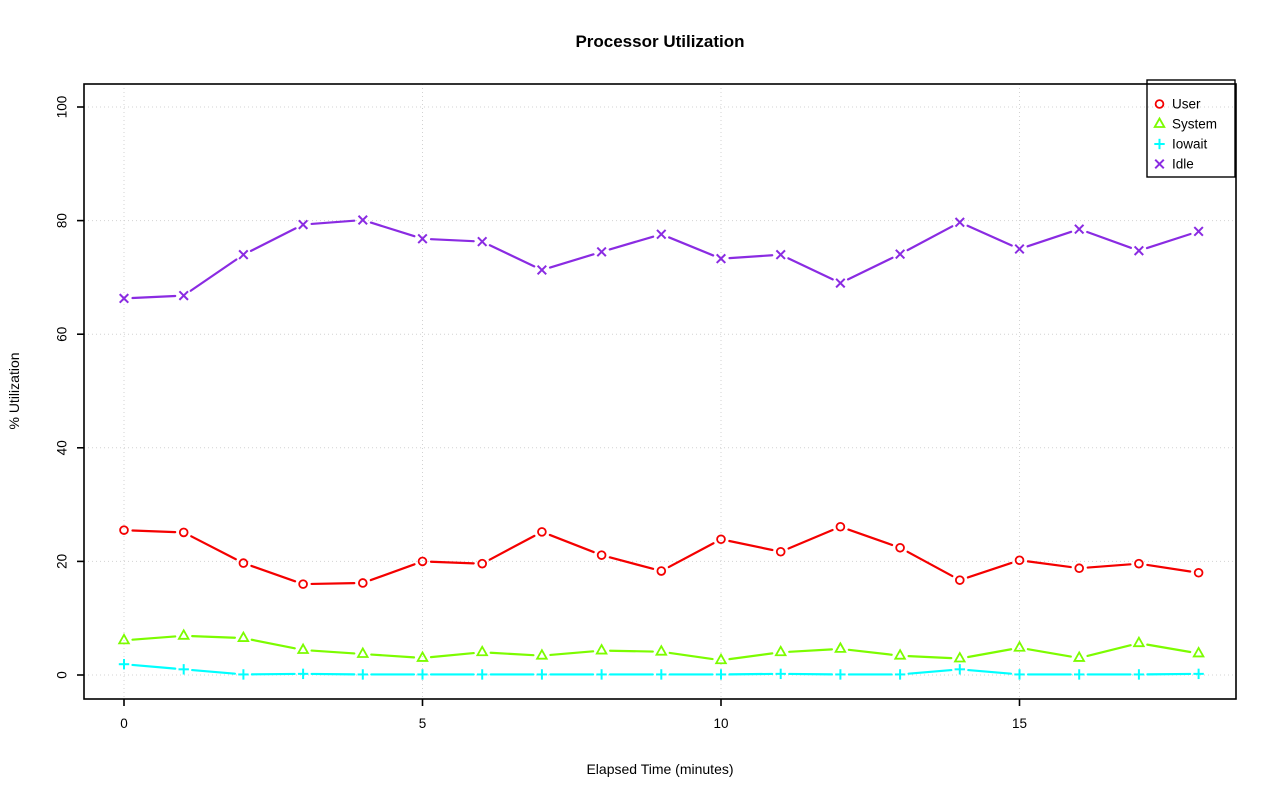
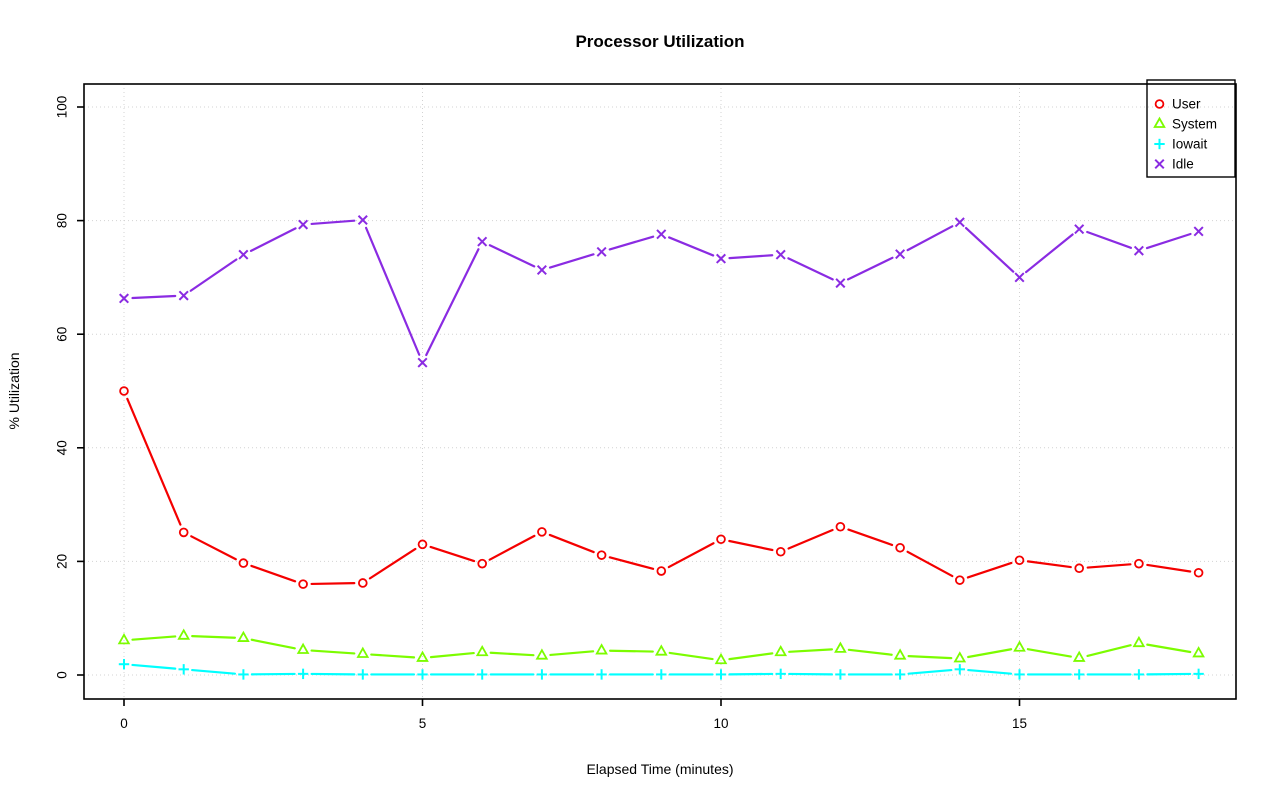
User/0: 26 -> 50
User/5: 20 -> 23
Idle/5: 77 -> 55
Idle/15: 75 -> 70
